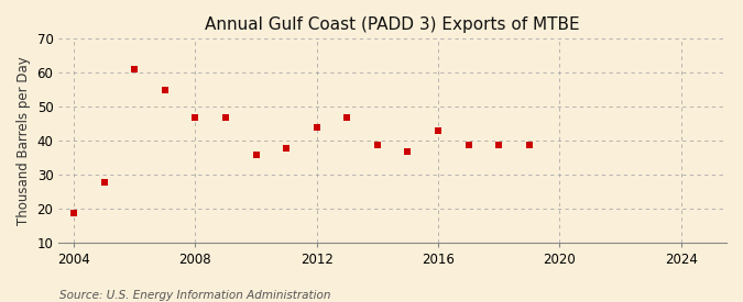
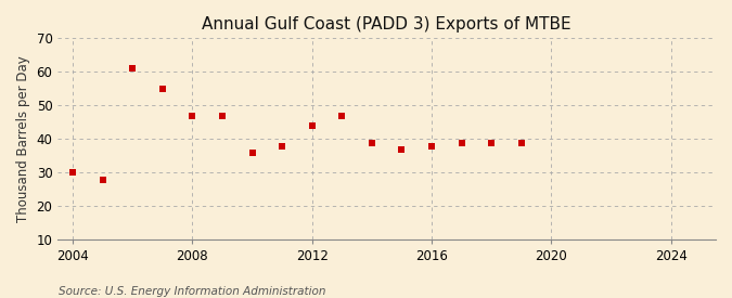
2004: 19 -> 30
2016: 43 -> 38
